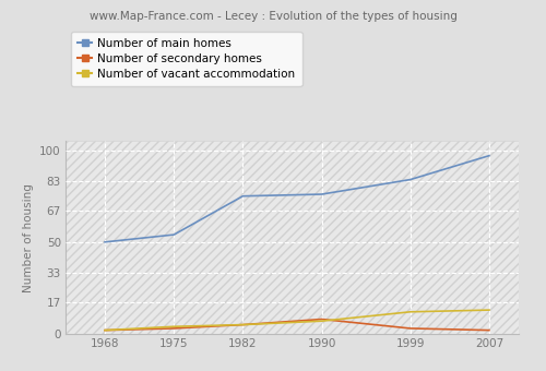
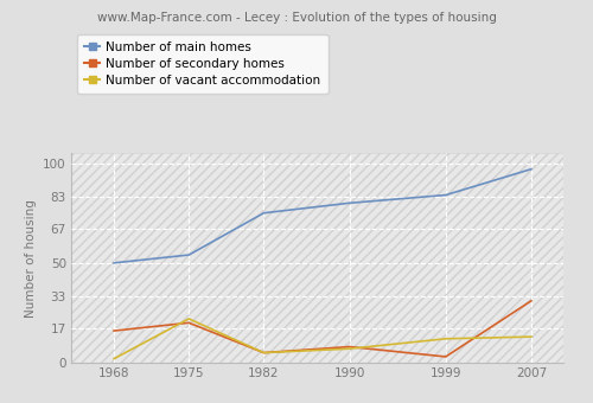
Number of secondary homes/1968: 2 -> 16
Number of secondary homes/1975: 3 -> 20
Number of vacant accommodation/1975: 4 -> 22
Number of main homes/1990: 76 -> 80
Number of secondary homes/2007: 2 -> 31
